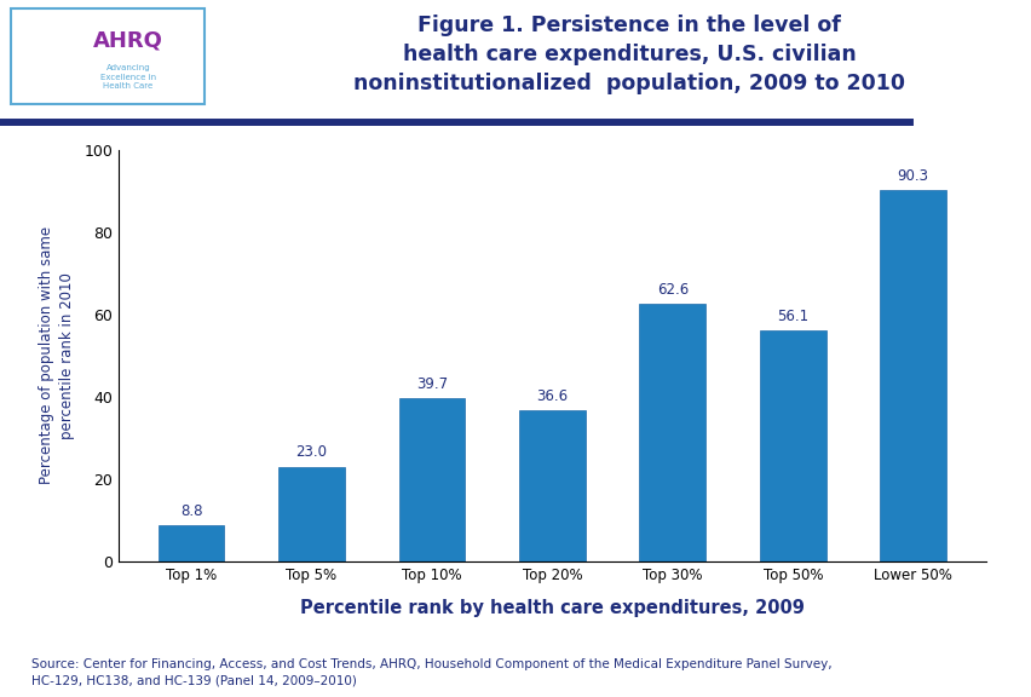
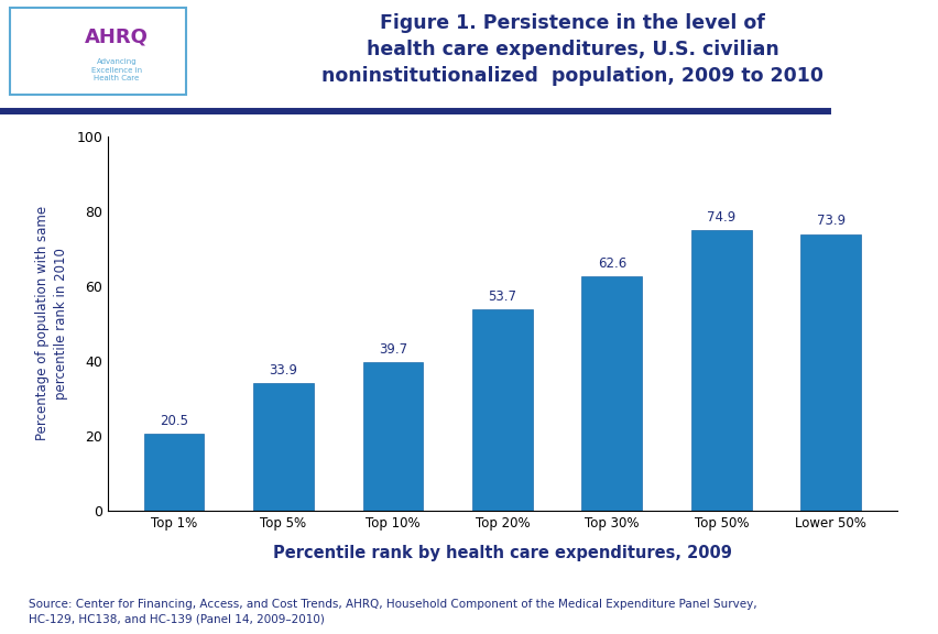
Top 1%: 8.8 -> 20.5
Top 5%: 23.0 -> 33.9
Top 20%: 36.6 -> 53.7
Top 50%: 56.1 -> 74.9
Lower 50%: 90.3 -> 73.9
